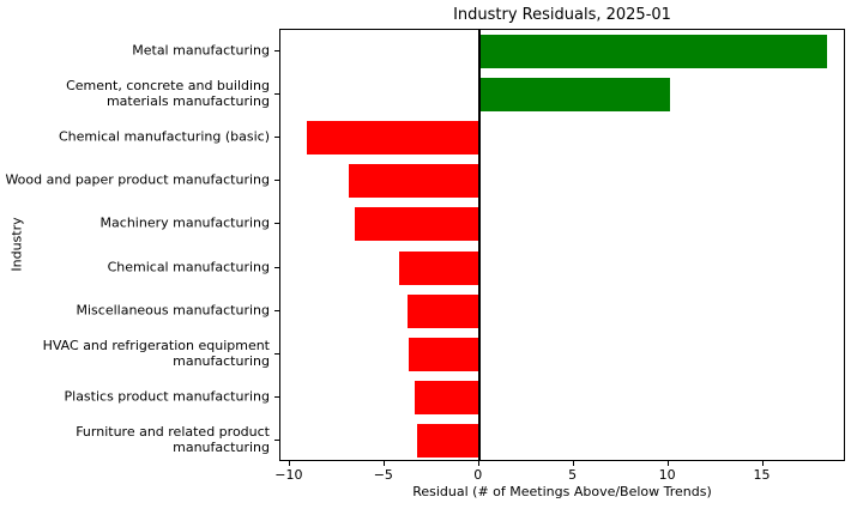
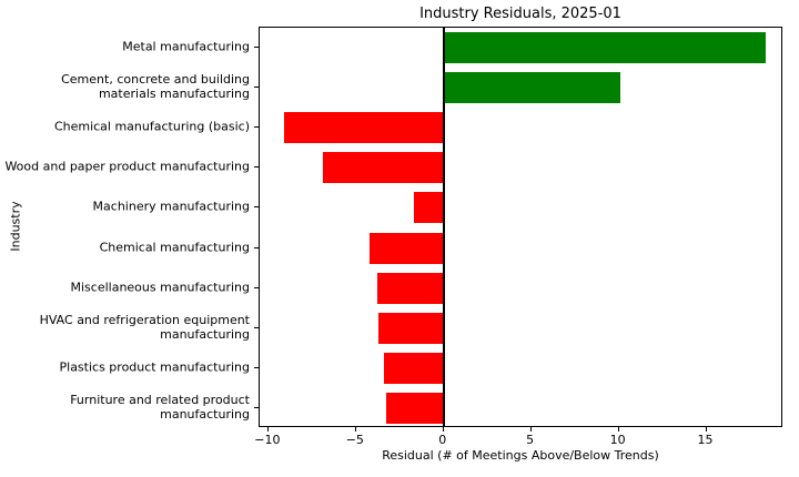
Machinery manufacturing: -6.6 -> -1.7
